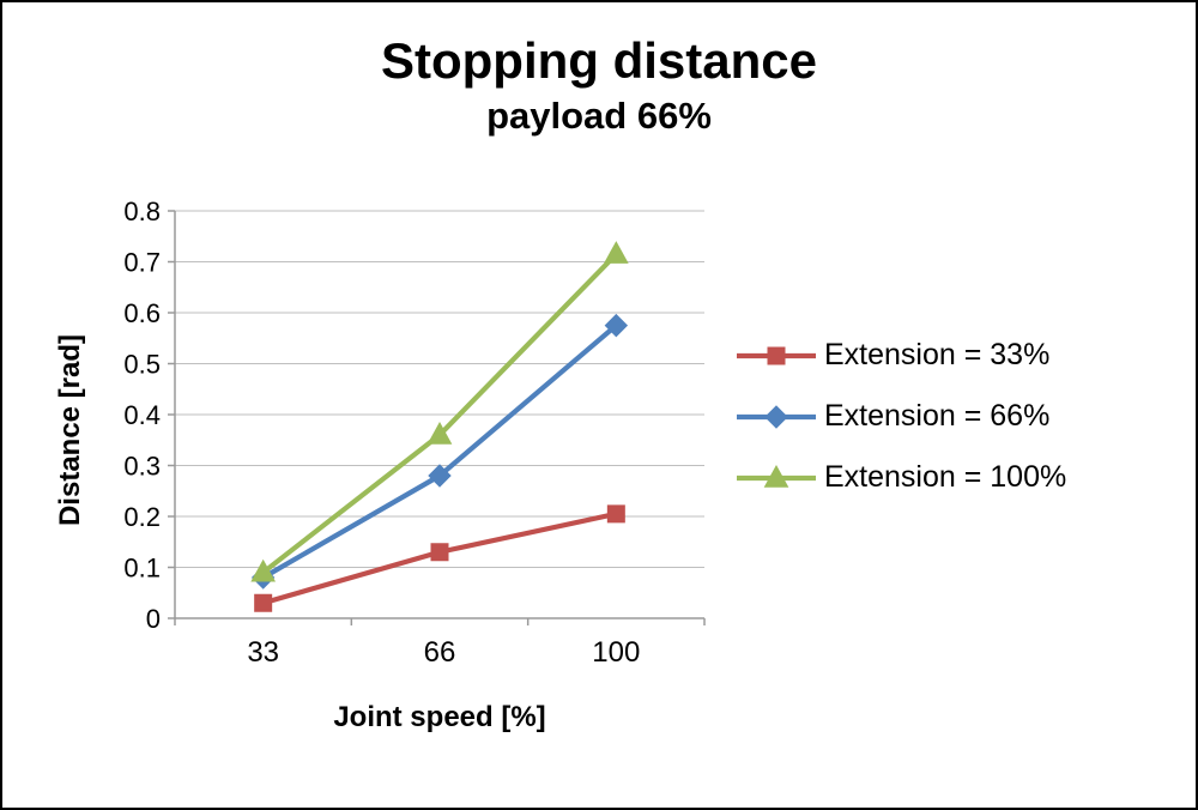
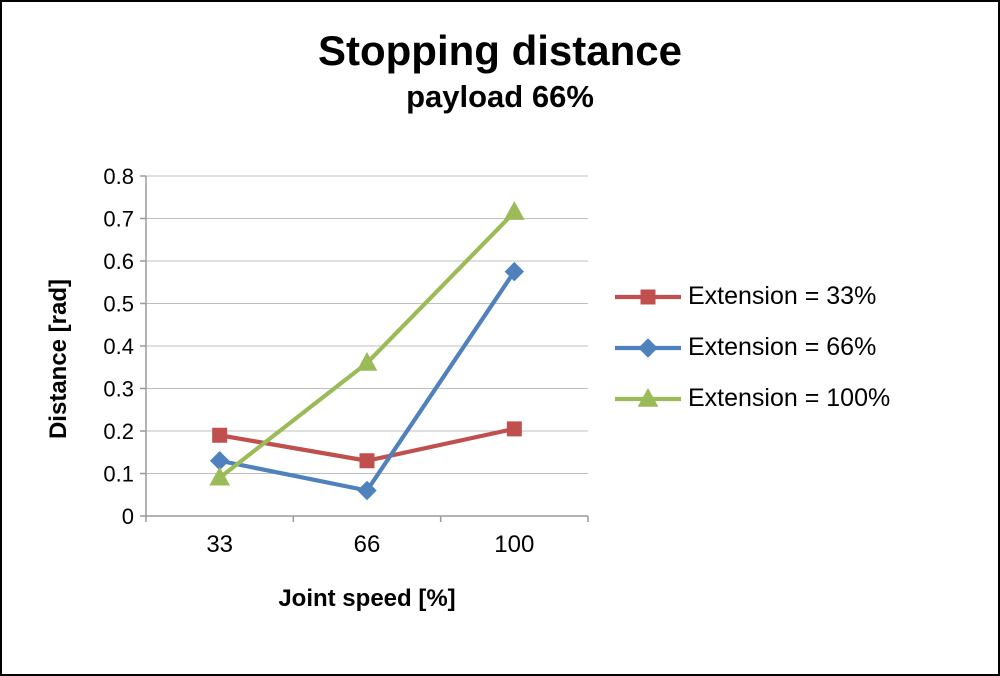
Extension = 33%/33: 0.03 -> 0.19
Extension = 66%/33: 0.08 -> 0.13
Extension = 66%/66: 0.28 -> 0.06
